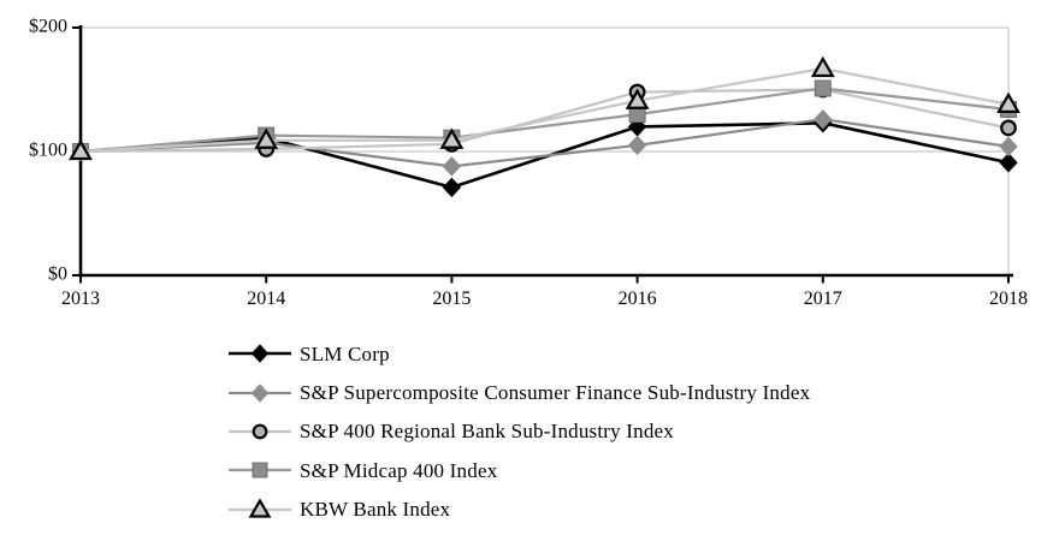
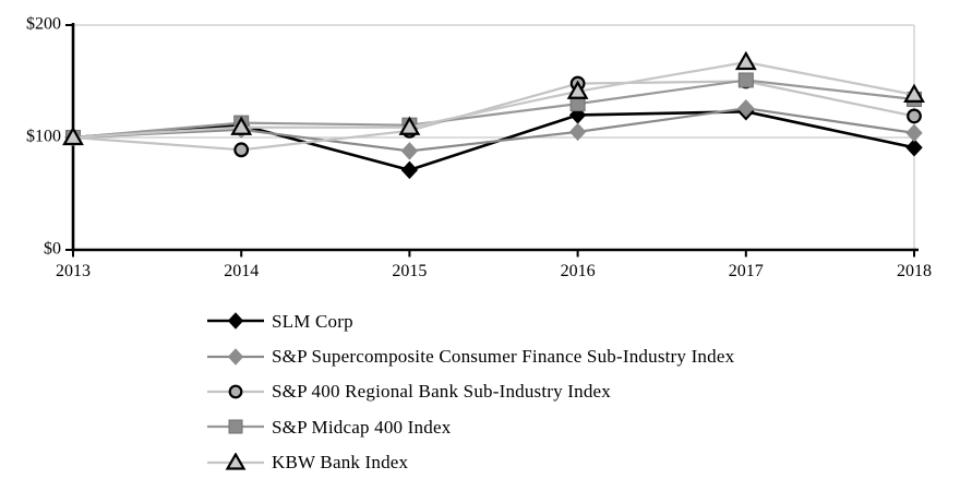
S&P 400 Regional Bank Sub-Industry Index/2014: $102 -> $89
